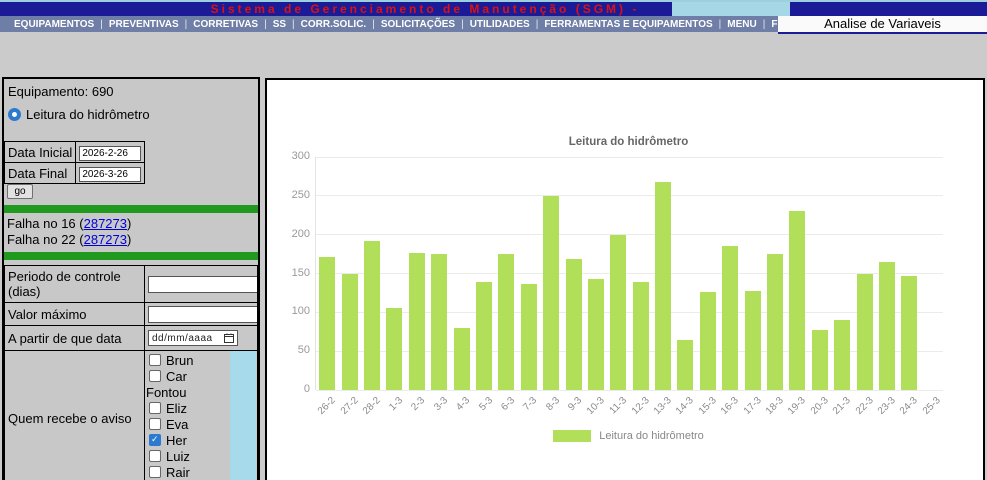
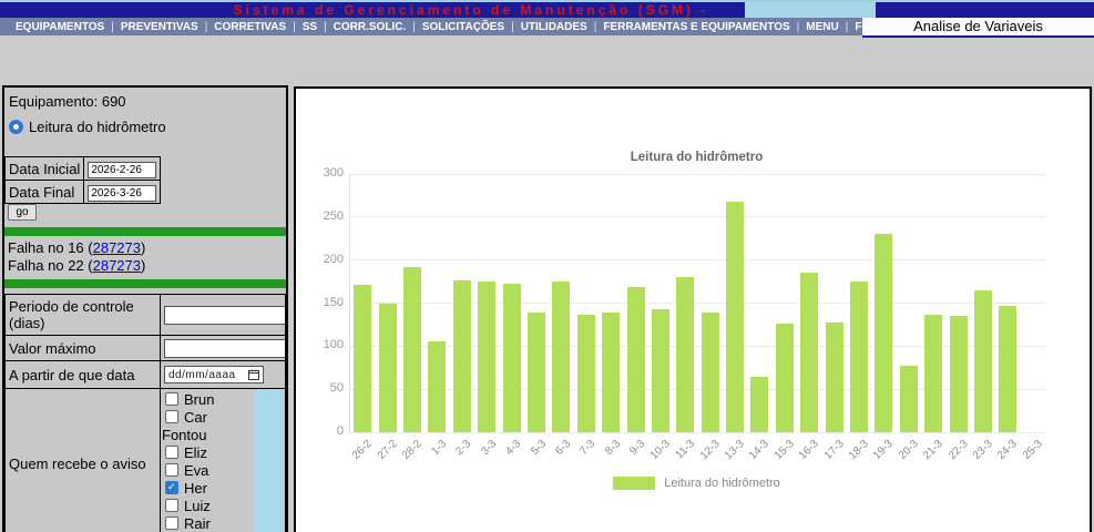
4-3: 80 -> 170
8-3: 250 -> 140
11-3: 200 -> 180
21-3: 90 -> 140
22-3: 150 -> 140
